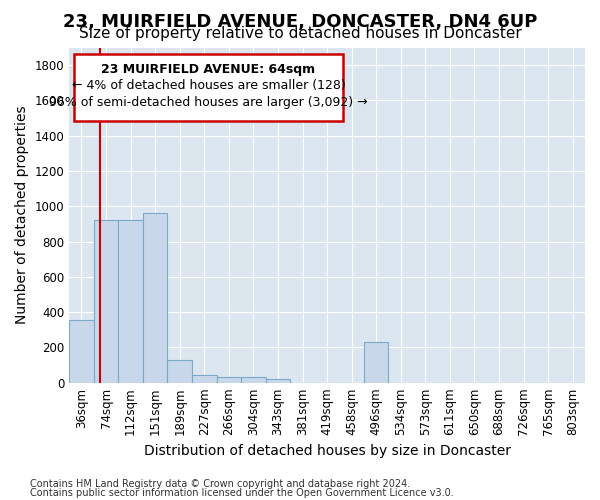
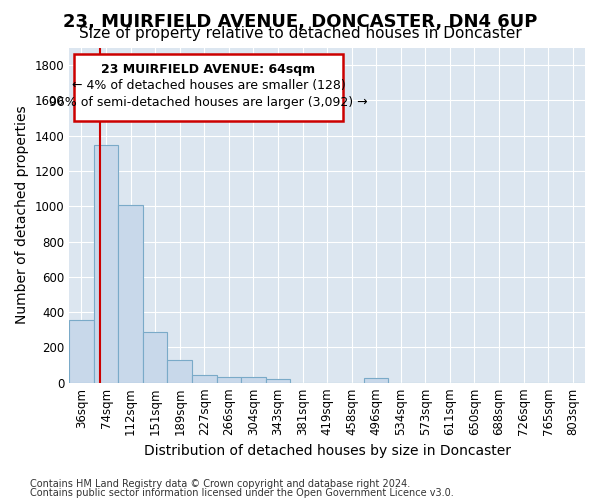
74sqm: 920 -> 1350
112sqm: 920 -> 1010
151sqm: 960 -> 290
496sqm: 230 -> 20
